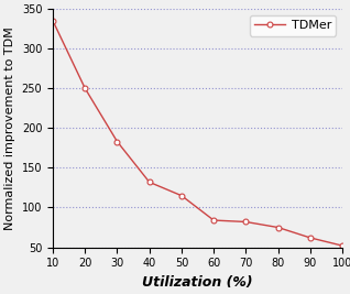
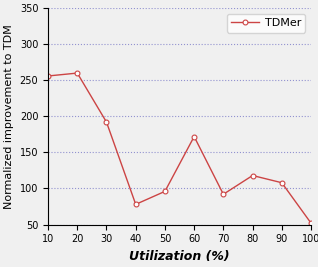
10: 335 -> 256
20: 250 -> 260
30: 183 -> 192
40: 132 -> 78
50: 115 -> 96
60: 84 -> 172
70: 82 -> 92
80: 75 -> 118
90: 62 -> 108
